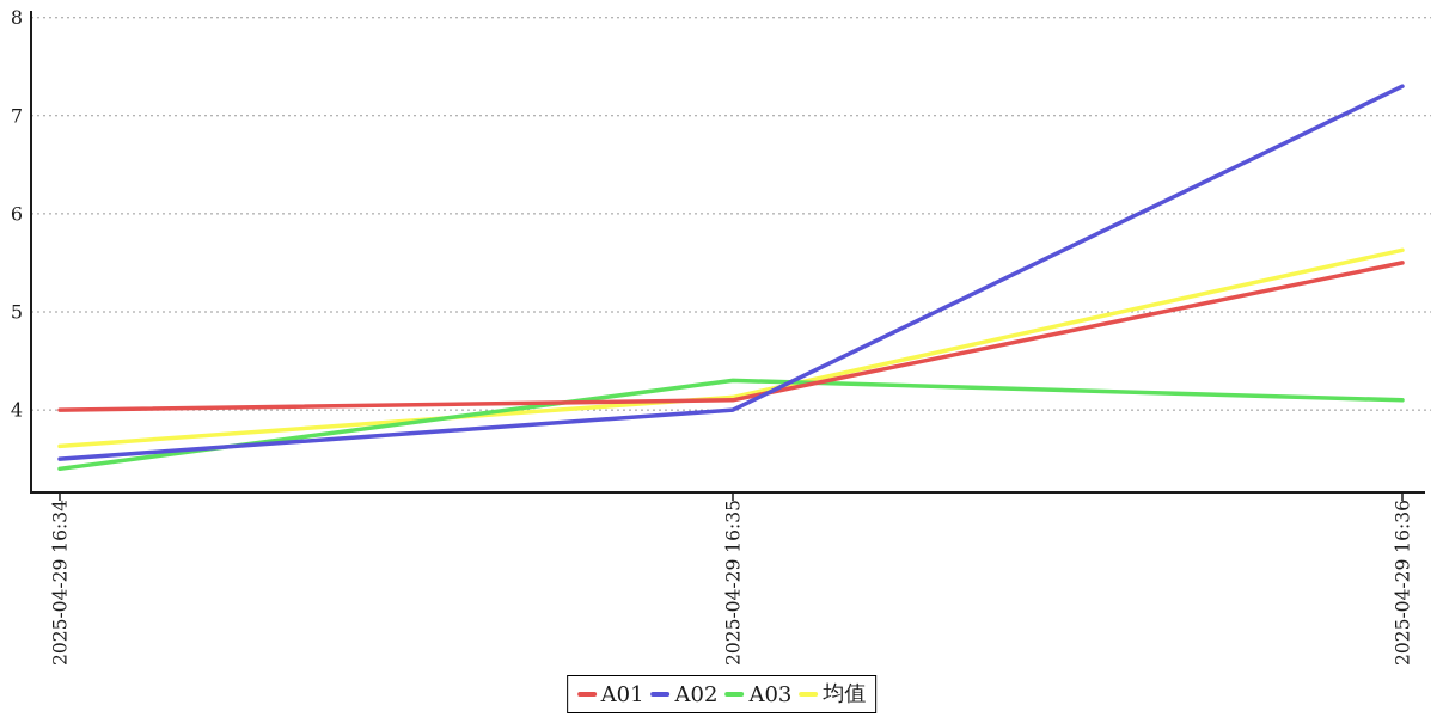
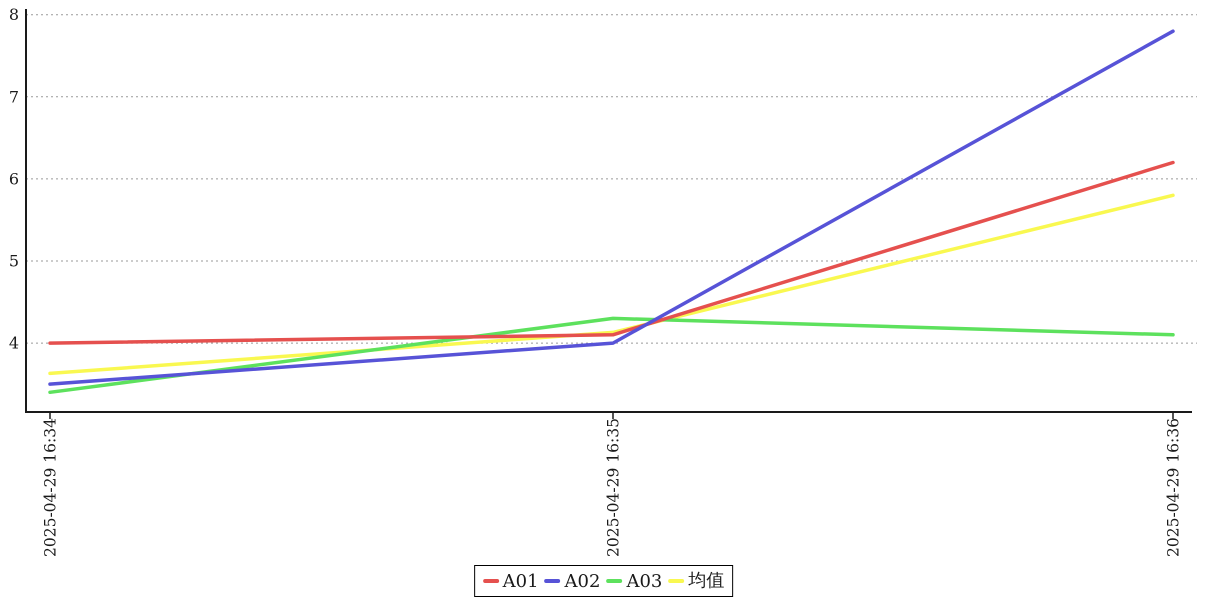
A01/2025-04-29 16:36: 5.5 -> 6.2
A02/2025-04-29 16:36: 7.3 -> 7.8
均值/2025-04-29 16:36: 5.6 -> 5.8
